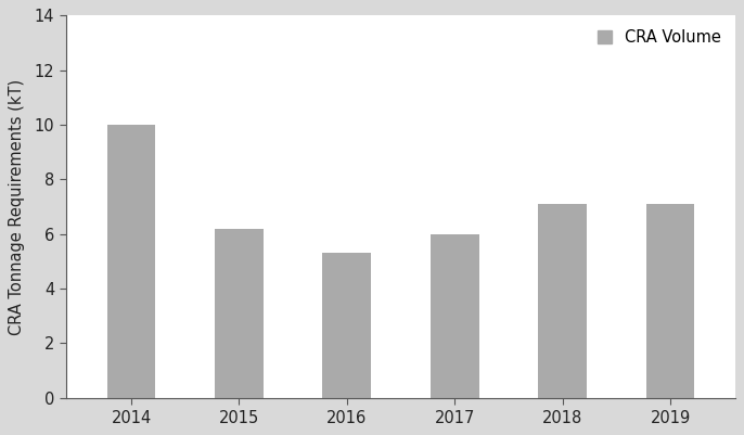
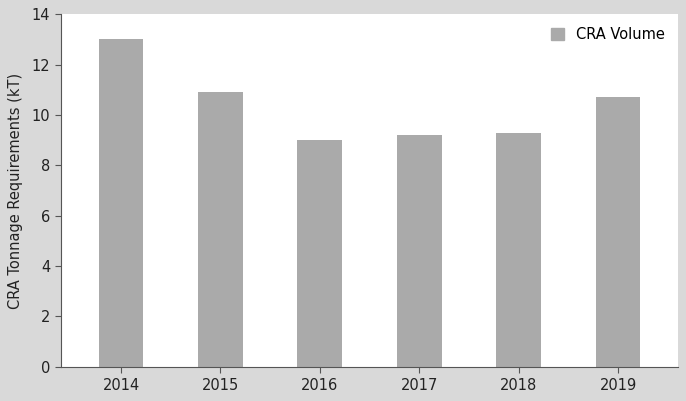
2014: 10.0 -> 13.0
2015: 6.2 -> 10.9
2016: 5.3 -> 9.0
2017: 6.0 -> 9.2
2018: 7.1 -> 9.3
2019: 7.1 -> 10.7
